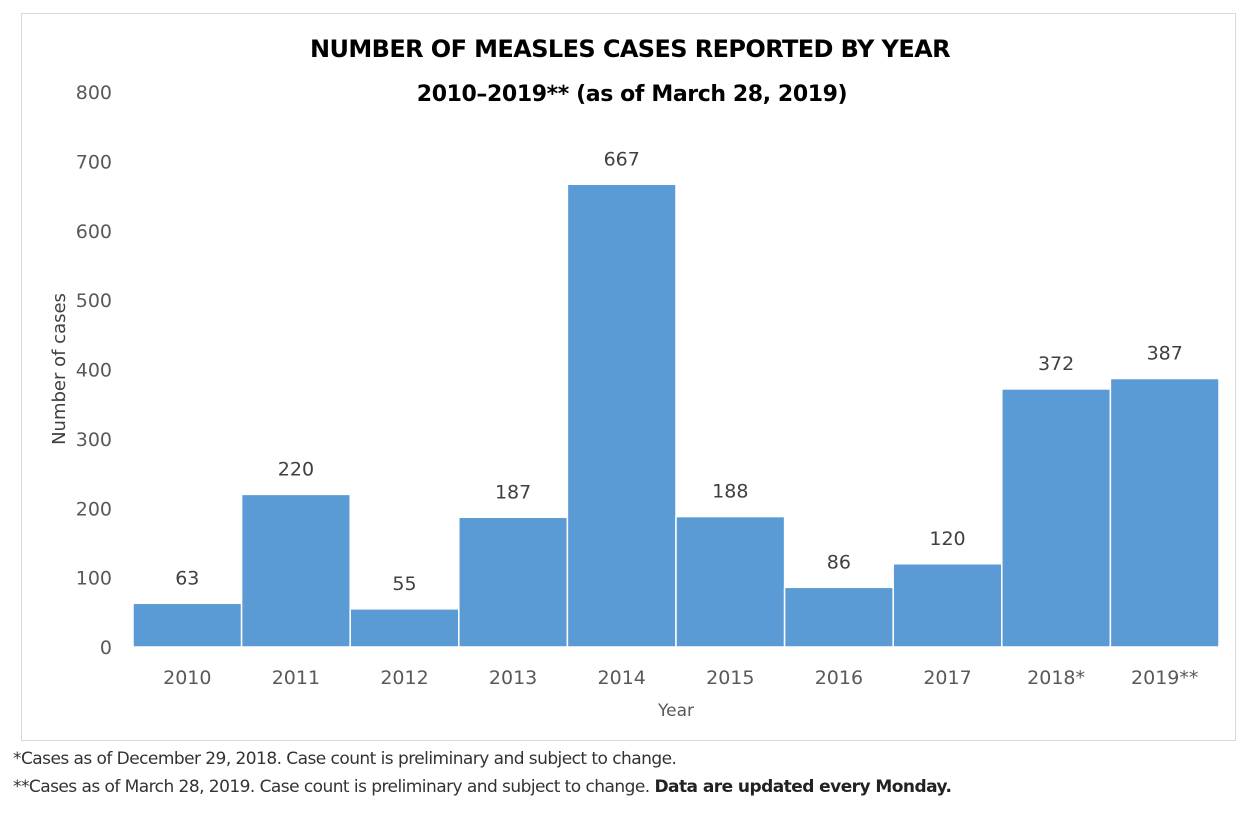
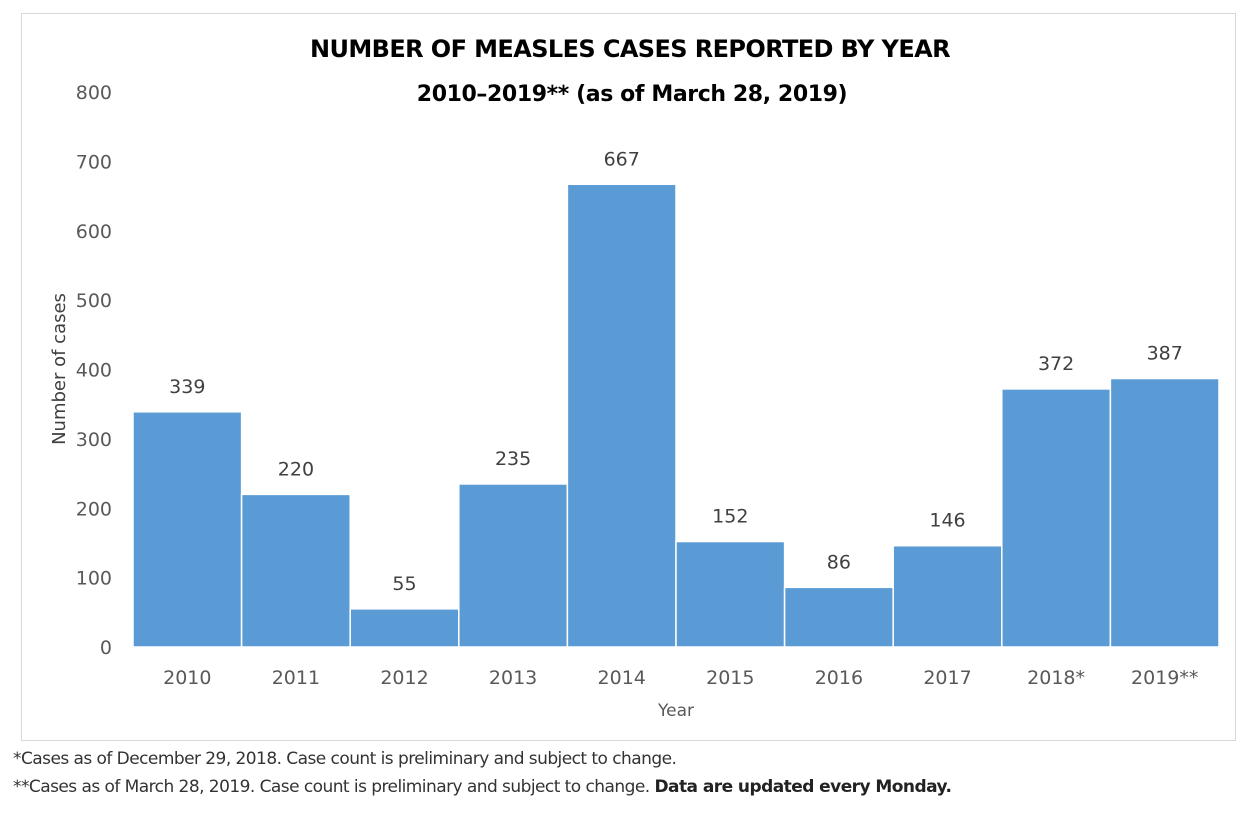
2010: 63 -> 339
2013: 187 -> 235
2015: 188 -> 152
2017: 120 -> 146
